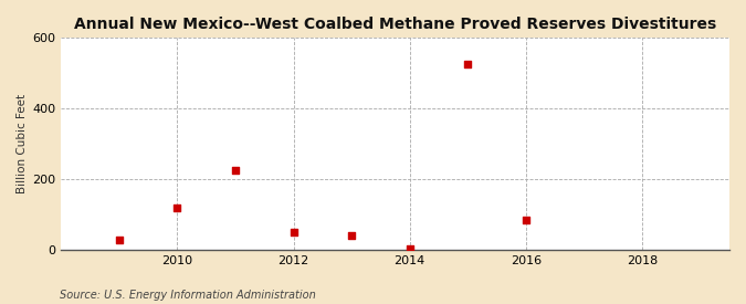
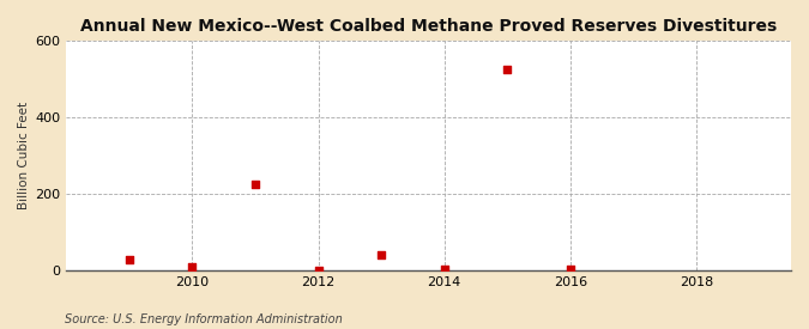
2010: 120 -> 8
2012: 50 -> 1
2016: 85 -> 2
